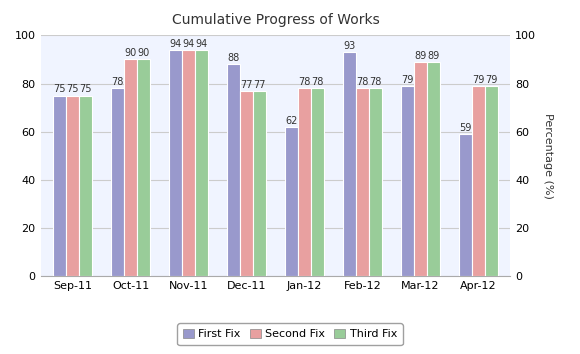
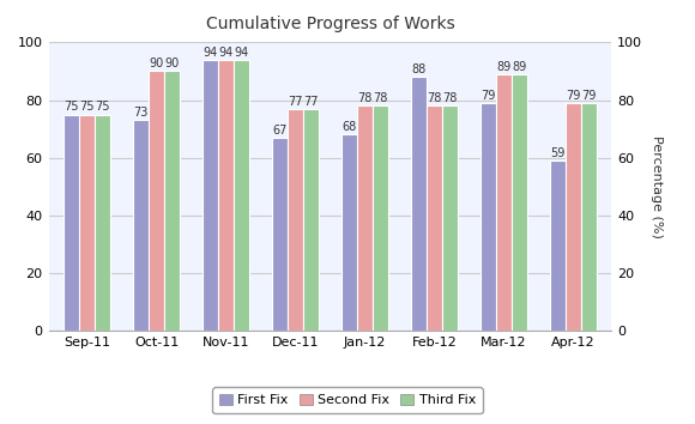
First Fix/Oct-11: 78 -> 73
First Fix/Dec-11: 88 -> 67
First Fix/Jan-12: 62 -> 68
First Fix/Feb-12: 93 -> 88
